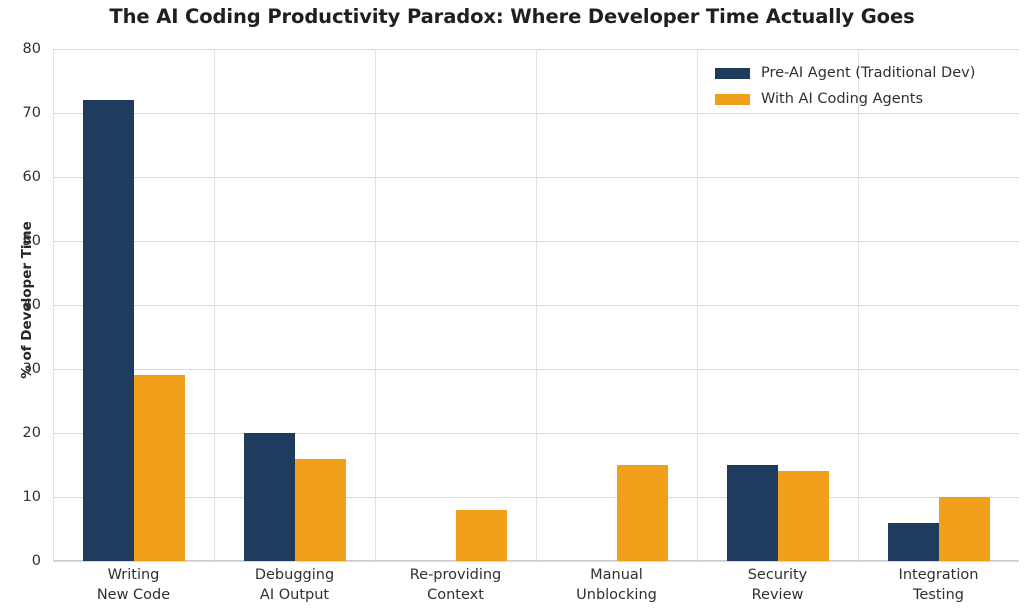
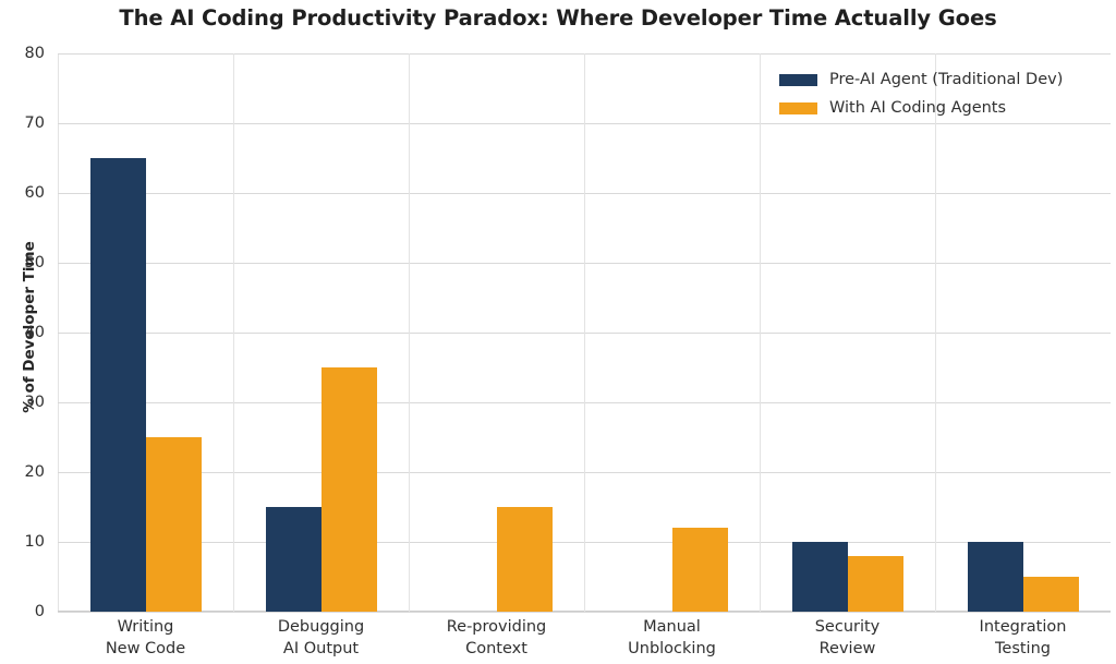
Pre-AI Agent (Traditional Dev)/Writing New Code: 72 -> 65
With AI Coding Agents/Writing New Code: 29 -> 25
Pre-AI Agent (Traditional Dev)/Debugging AI Output: 20 -> 15
With AI Coding Agents/Debugging AI Output: 16 -> 35
With AI Coding Agents/Re-providing Context: 8 -> 15
With AI Coding Agents/Manual Unblocking: 15 -> 12
Pre-AI Agent (Traditional Dev)/Security Review: 15 -> 10
With AI Coding Agents/Security Review: 14 -> 8
Pre-AI Agent (Traditional Dev)/Integration Testing: 6 -> 10
With AI Coding Agents/Integration Testing: 10 -> 5
